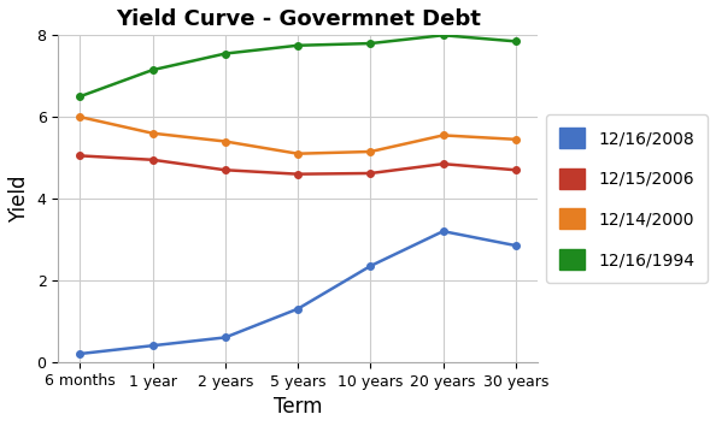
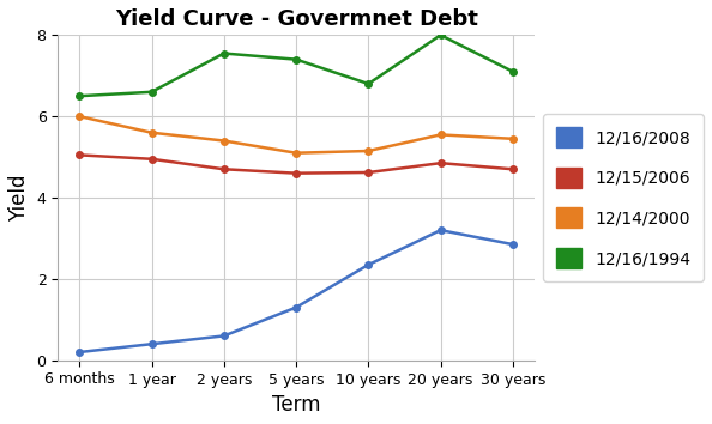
12/16/1994/1 year: 7.15 -> 6.60
12/16/1994/5 years: 7.75 -> 7.40
12/16/1994/10 years: 7.80 -> 6.80
12/16/1994/30 years: 7.85 -> 7.10
